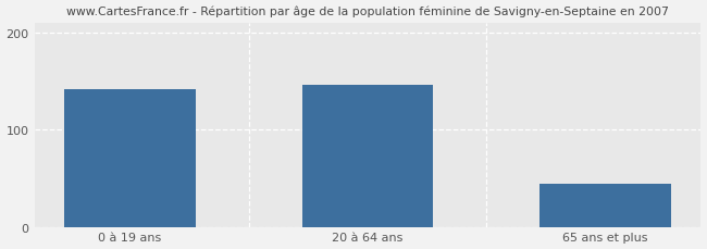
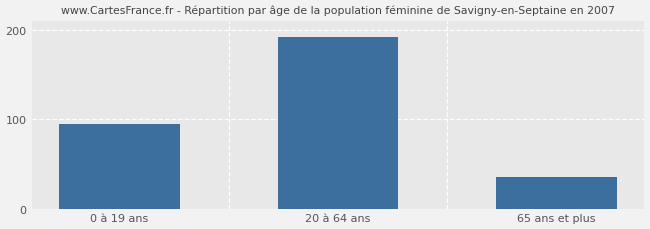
0 à 19 ans: 142 -> 95
20 à 64 ans: 146 -> 193
65 ans et plus: 44 -> 35
